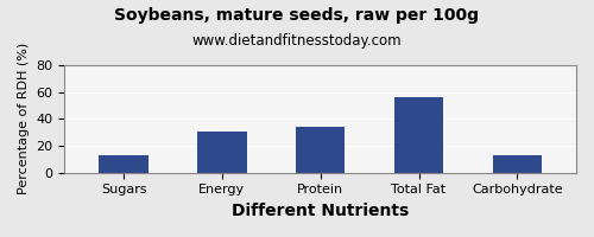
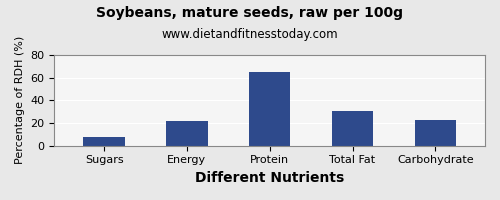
Sugars: 13 -> 8
Energy: 31 -> 22
Protein: 34 -> 65
Total Fat: 56 -> 31
Carbohydrate: 13 -> 23
